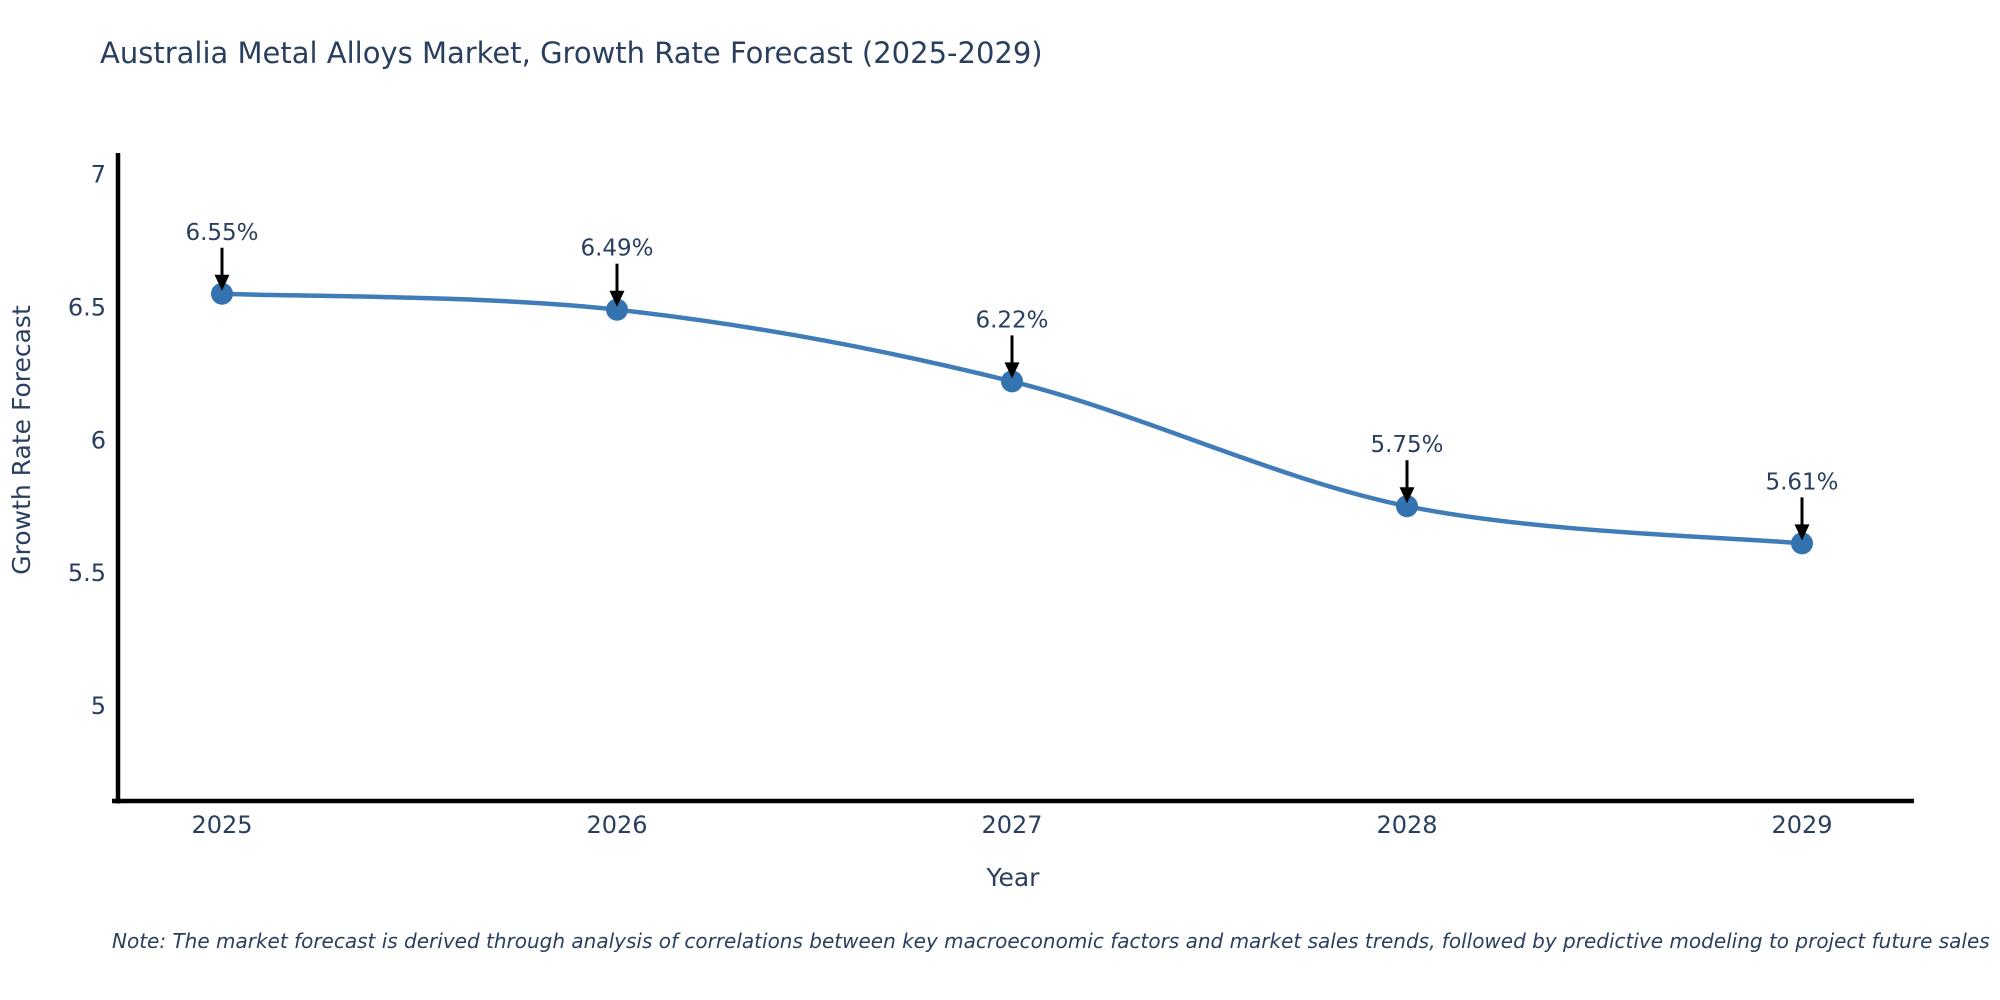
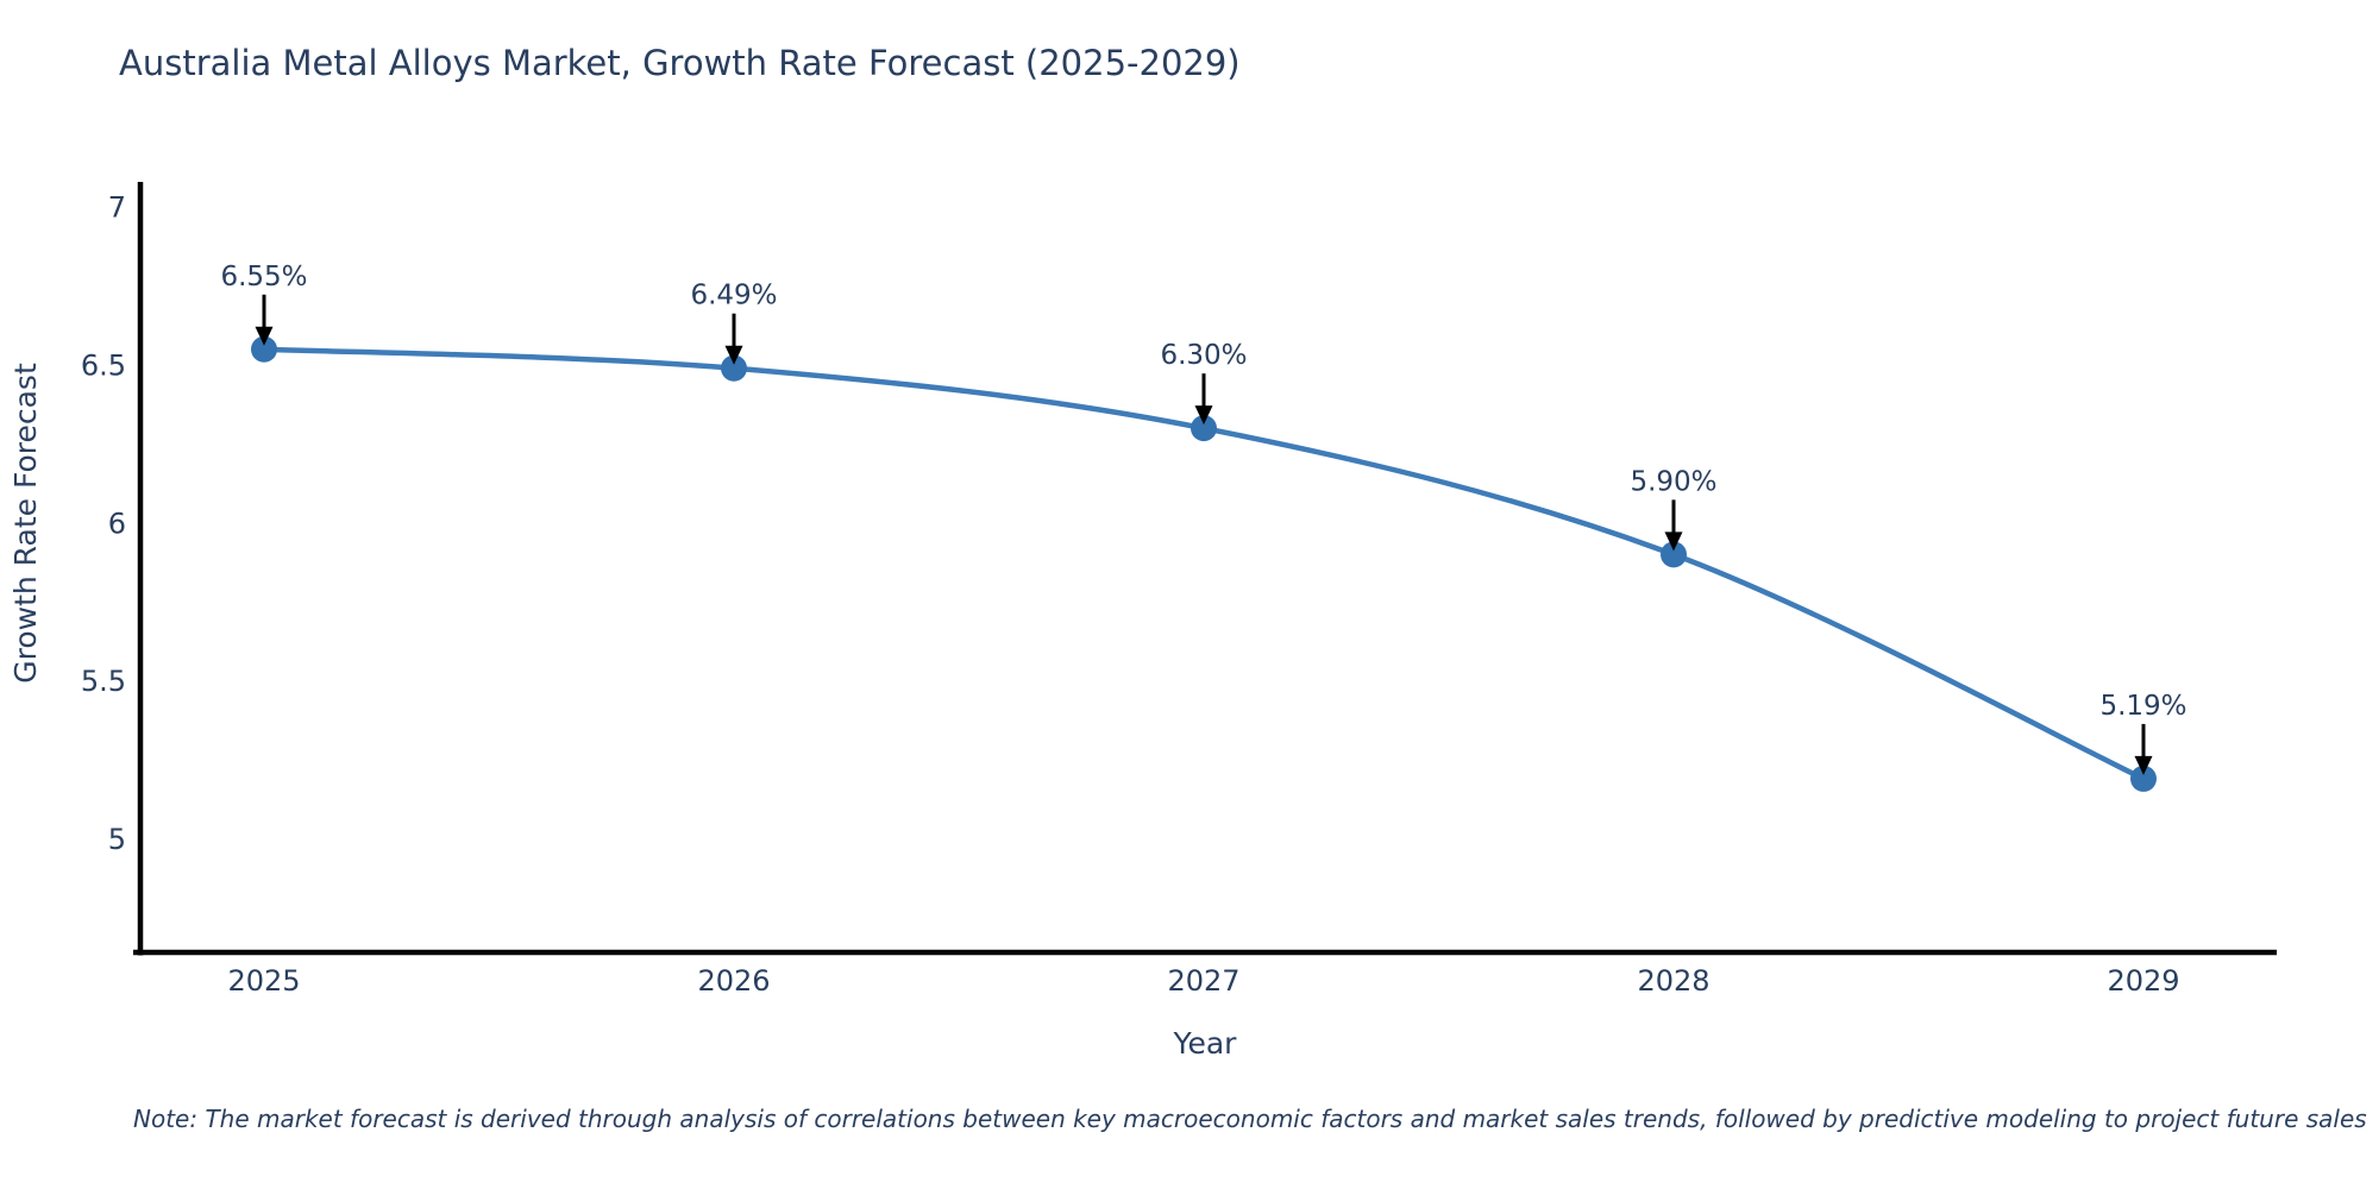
2027: 6.22% -> 6.30%
2028: 5.75% -> 5.90%
2029: 5.61% -> 5.19%
